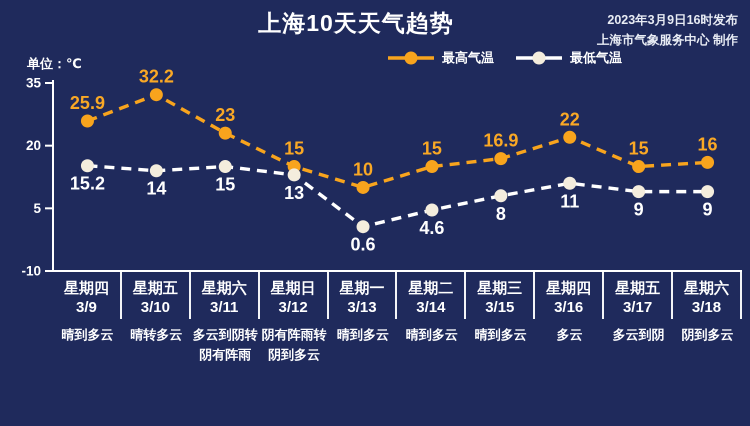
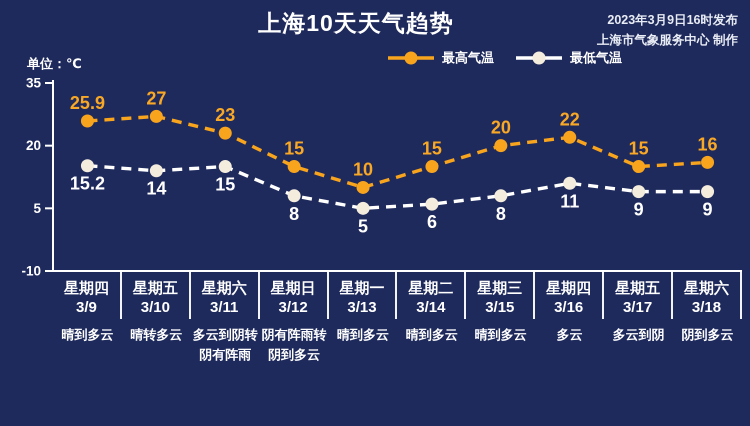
最高气温/3/10: 32.2 -> 27
最低气温/3/12: 13 -> 8
最低气温/3/13: 0.6 -> 5
最低气温/3/14: 4.6 -> 6
最高气温/3/15: 16.9 -> 20
